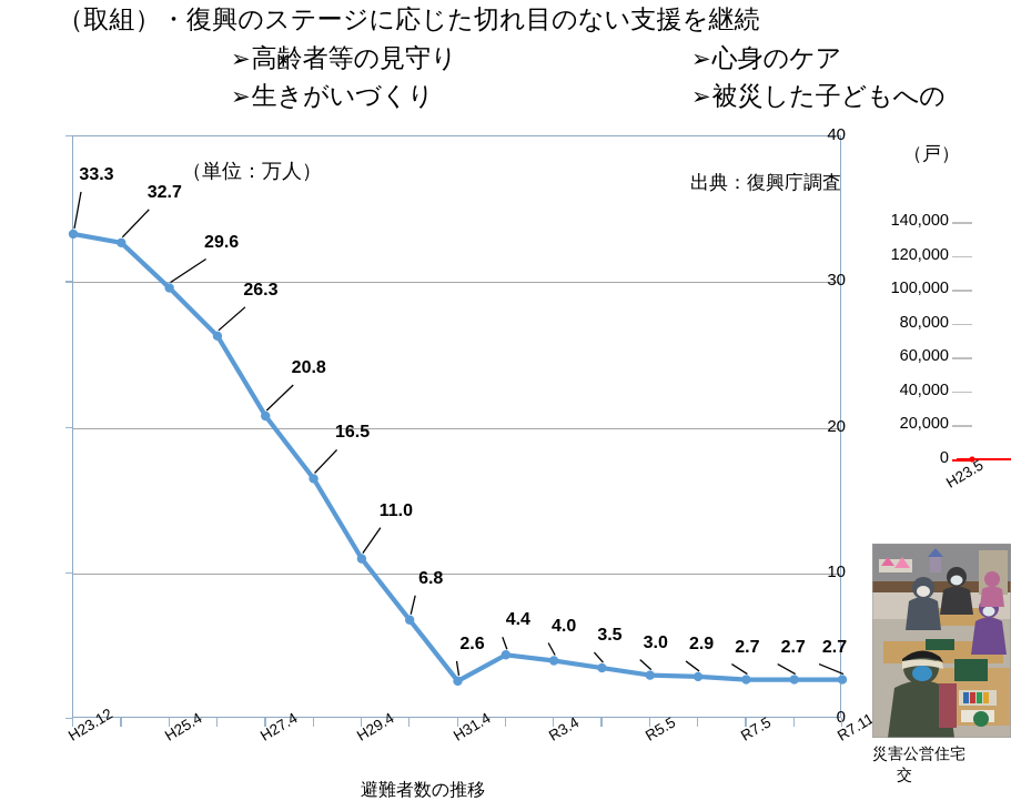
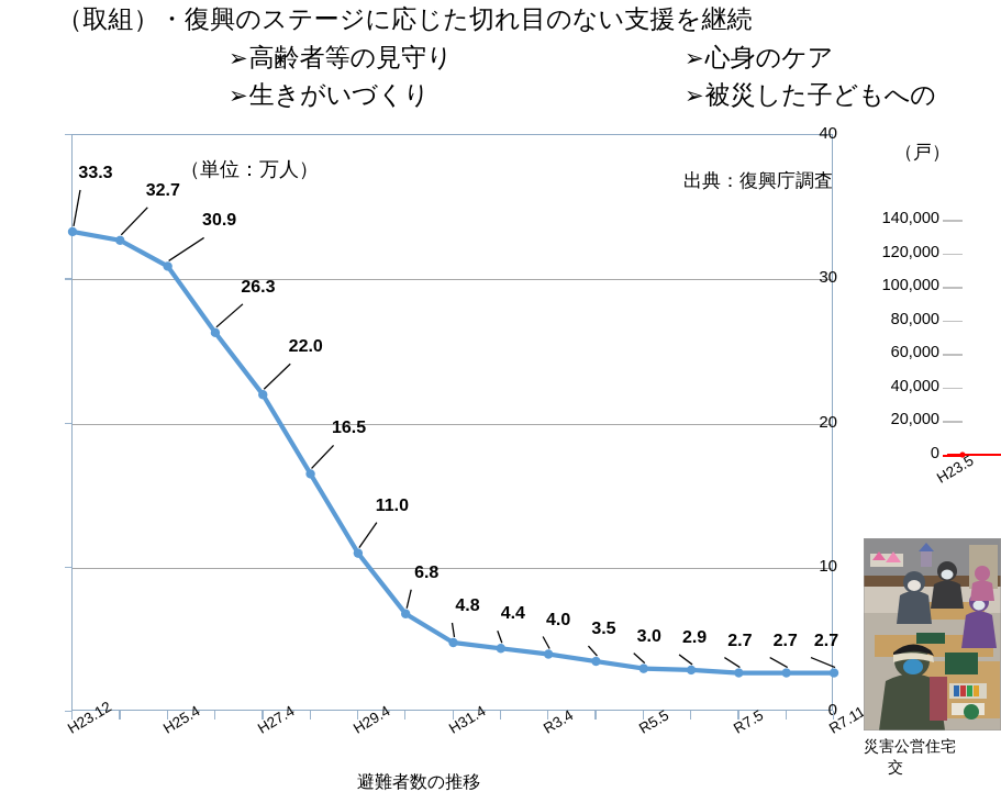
H25.4: 29.6 -> 30.9
H27.4: 20.8 -> 22.0
H31.4: 2.6 -> 4.8
